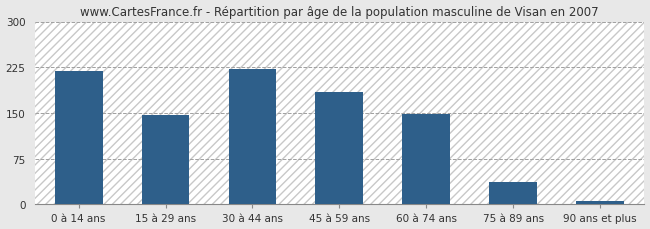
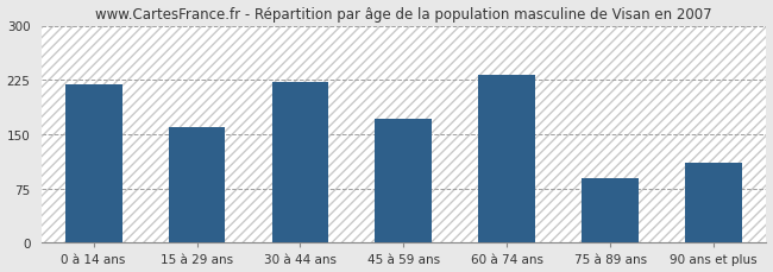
15 à 29 ans: 147 -> 160
45 à 59 ans: 185 -> 172
60 à 74 ans: 148 -> 232
75 à 89 ans: 37 -> 90
90 ans et plus: 5 -> 110
